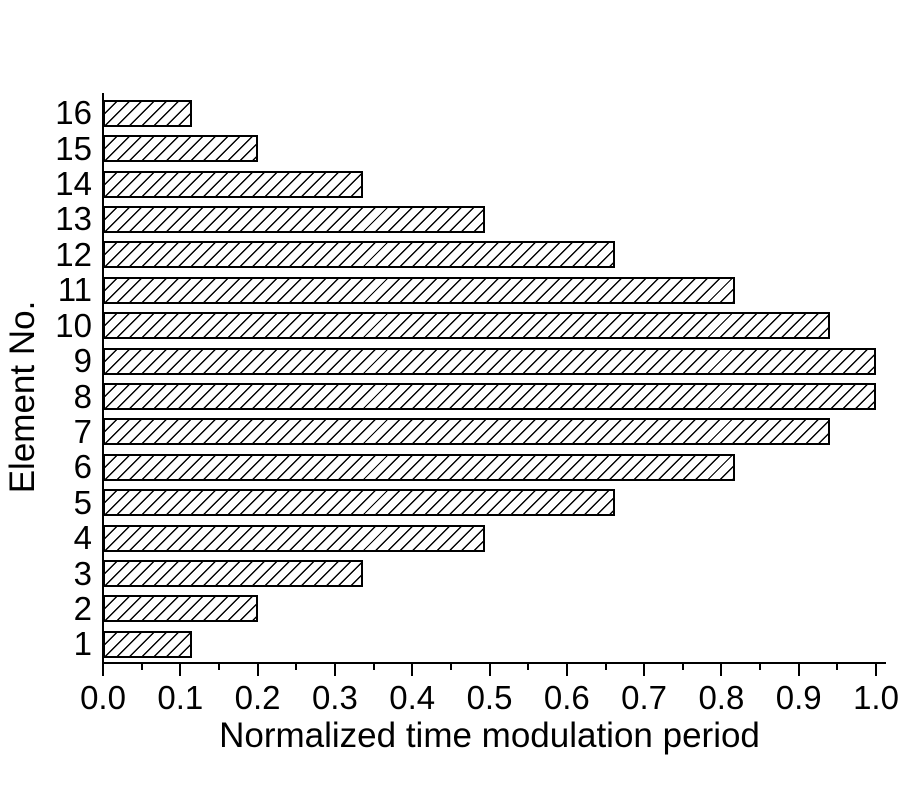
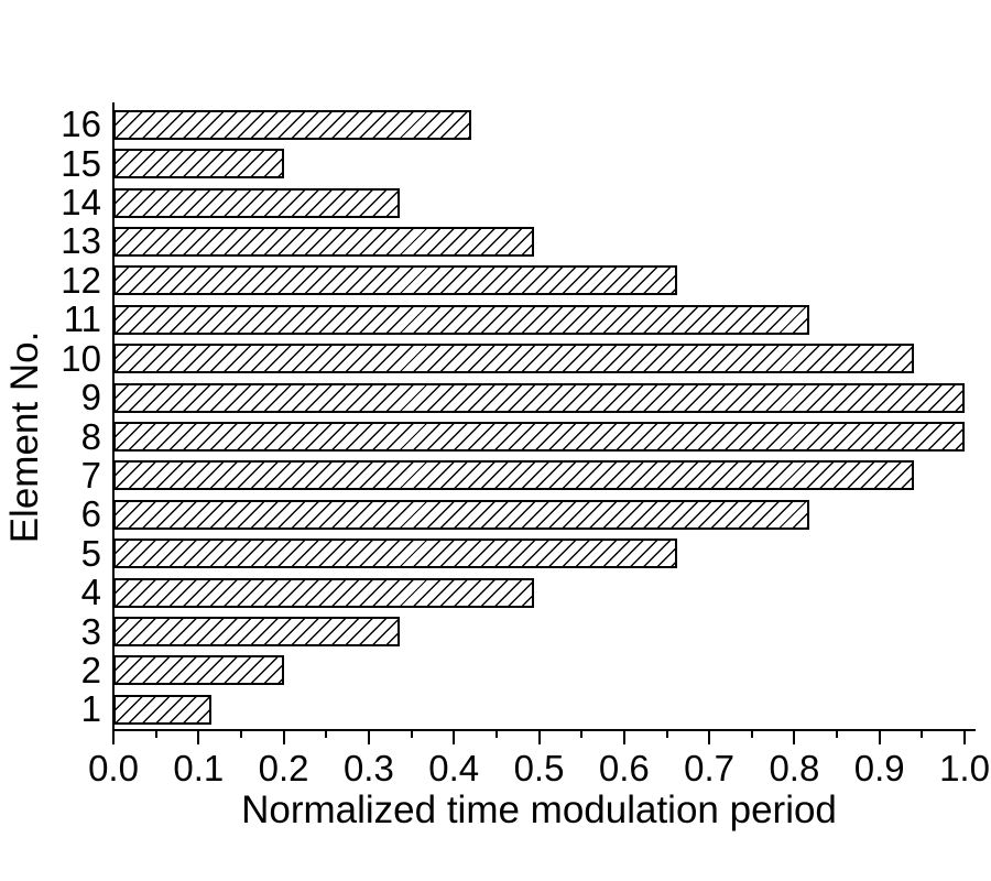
16: 0.12 -> 0.42
